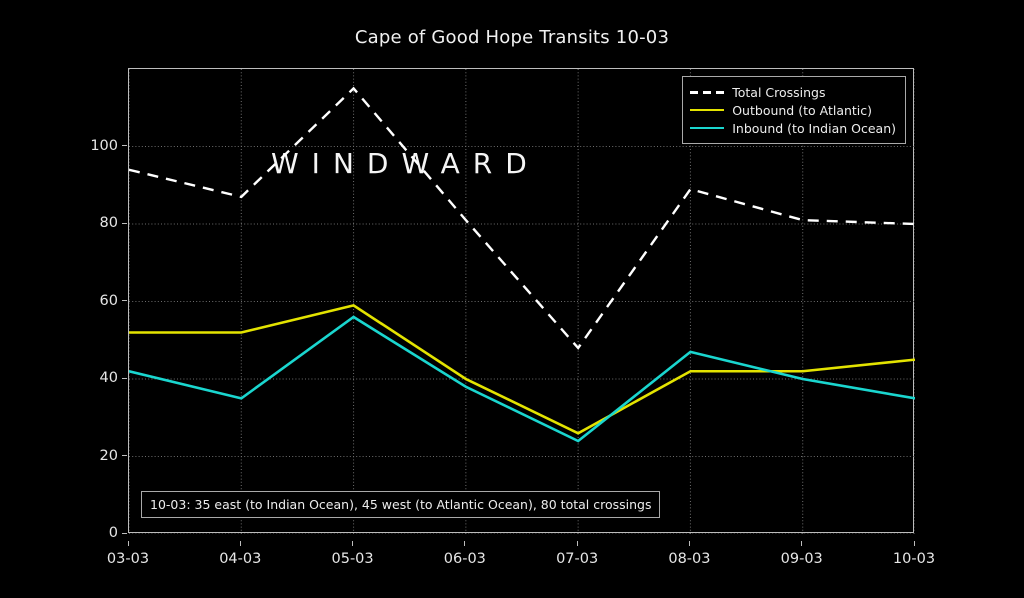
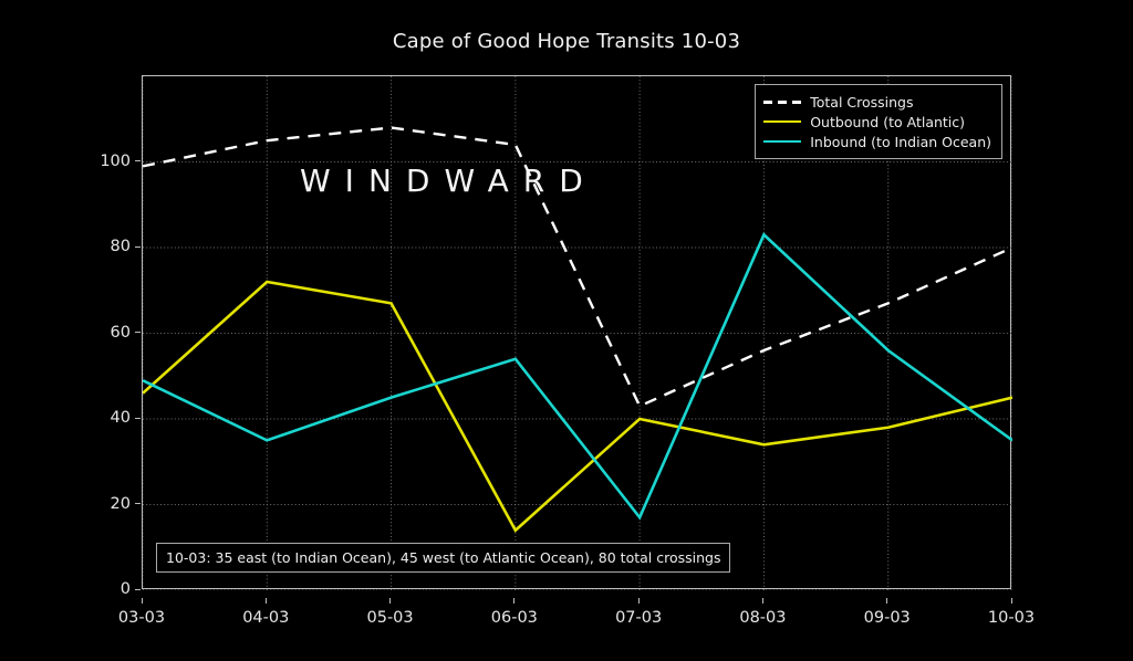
Total Crossings/03-03: 94 -> 99
Outbound (to Atlantic)/03-03: 52 -> 46
Inbound (to Indian Ocean)/03-03: 42 -> 49
Total Crossings/04-03: 87 -> 105
Outbound (to Atlantic)/04-03: 52 -> 72
Total Crossings/05-03: 115 -> 108
Outbound (to Atlantic)/05-03: 59 -> 67
Inbound (to Indian Ocean)/05-03: 56 -> 45
Total Crossings/06-03: 81 -> 104
Outbound (to Atlantic)/06-03: 40 -> 14
Inbound (to Indian Ocean)/06-03: 38 -> 54
Total Crossings/07-03: 48 -> 43
Outbound (to Atlantic)/07-03: 26 -> 40
Inbound (to Indian Ocean)/07-03: 24 -> 17
Total Crossings/08-03: 89 -> 56
Outbound (to Atlantic)/08-03: 42 -> 34
Inbound (to Indian Ocean)/08-03: 47 -> 83
Total Crossings/09-03: 81 -> 67
Outbound (to Atlantic)/09-03: 42 -> 38
Inbound (to Indian Ocean)/09-03: 40 -> 56
